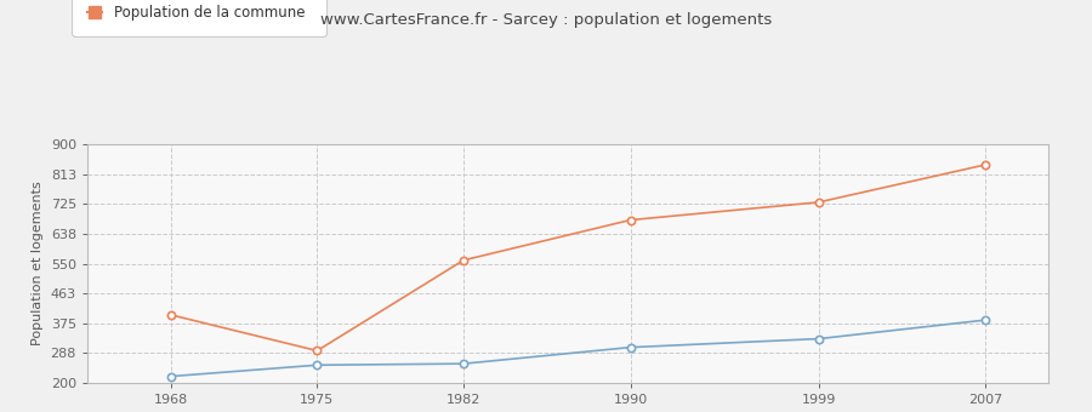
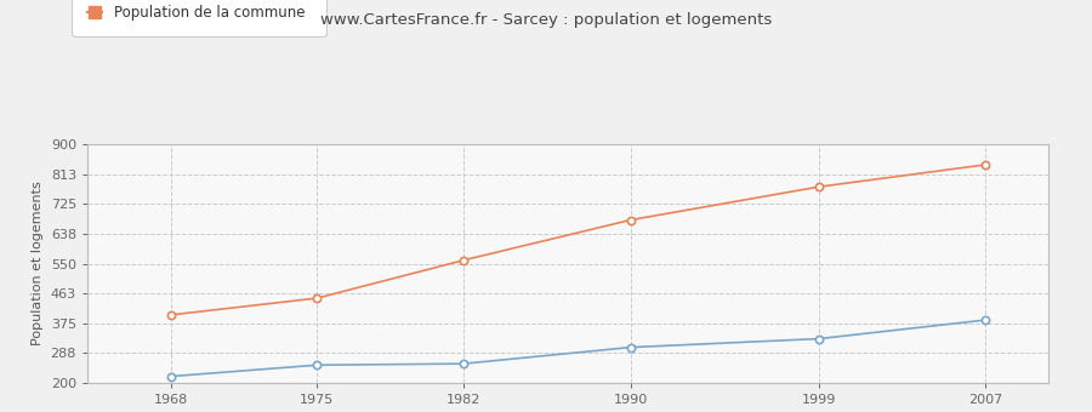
Population de la commune/1975: 295 -> 449
Population de la commune/1999: 730 -> 775
